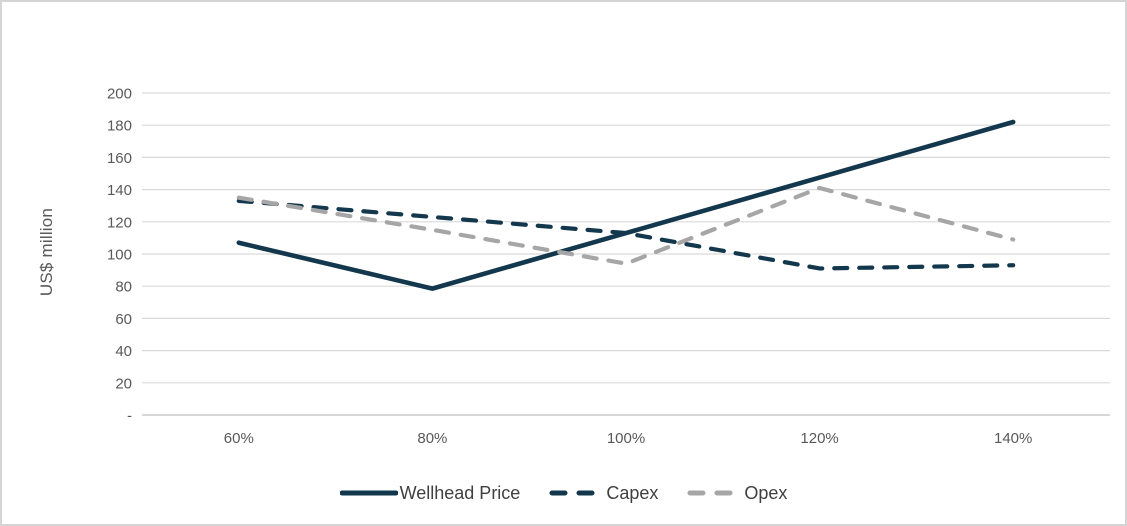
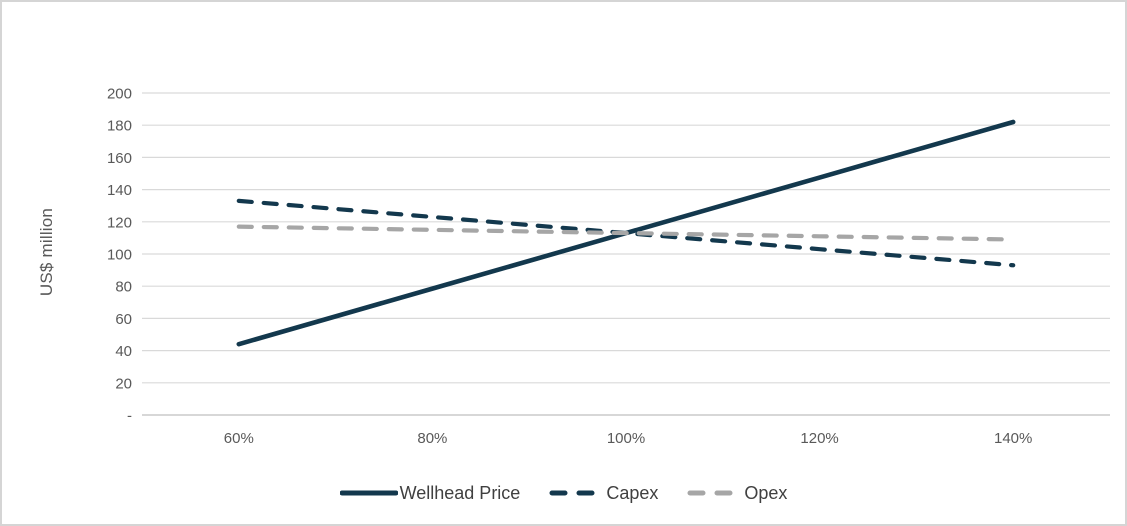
Wellhead Price/60%: 107 -> 44
Opex/60%: 135 -> 117
Opex/100%: 94 -> 113
Capex/120%: 91 -> 103
Opex/120%: 141 -> 111
